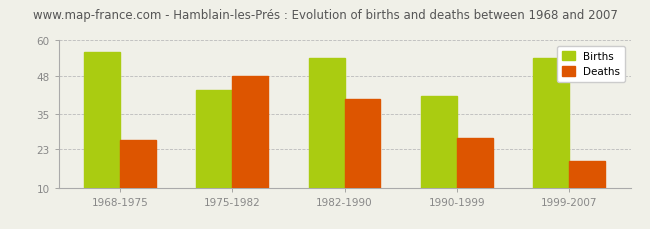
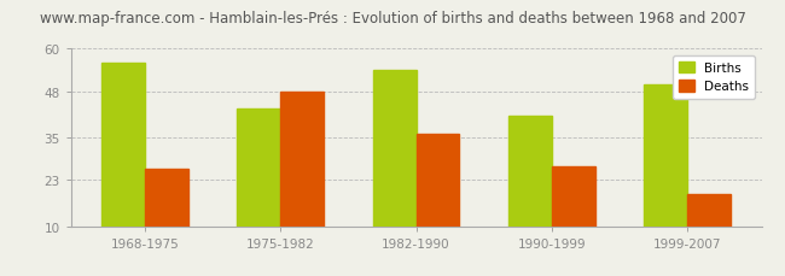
Deaths/1982-1990: 40 -> 36
Births/1999-2007: 54 -> 50
